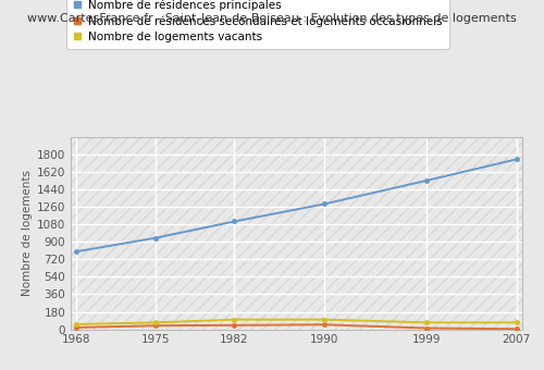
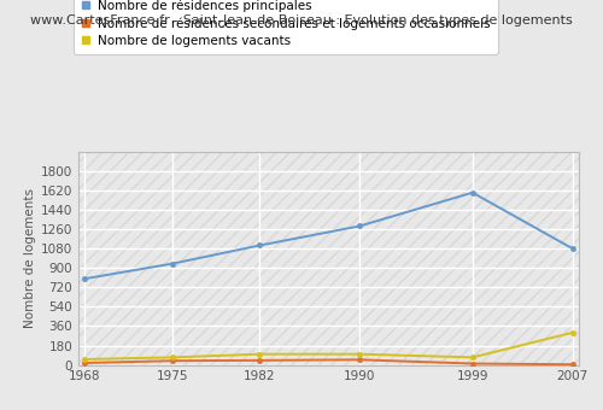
Nombre de résidences principales/1999: 1530 -> 1600
Nombre de résidences principales/2007: 1750 -> 1080
Nombre de logements vacants/2007: 70 -> 300
